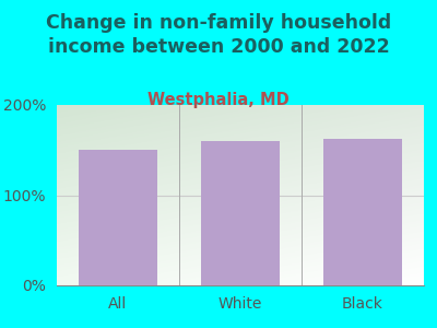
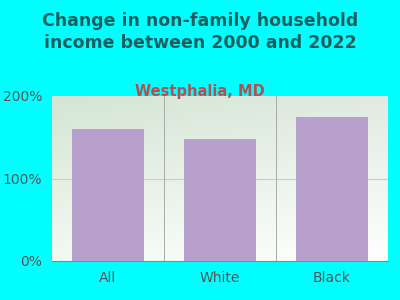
All: 150% -> 160%
White: 160% -> 148%
Black: 162% -> 175%
